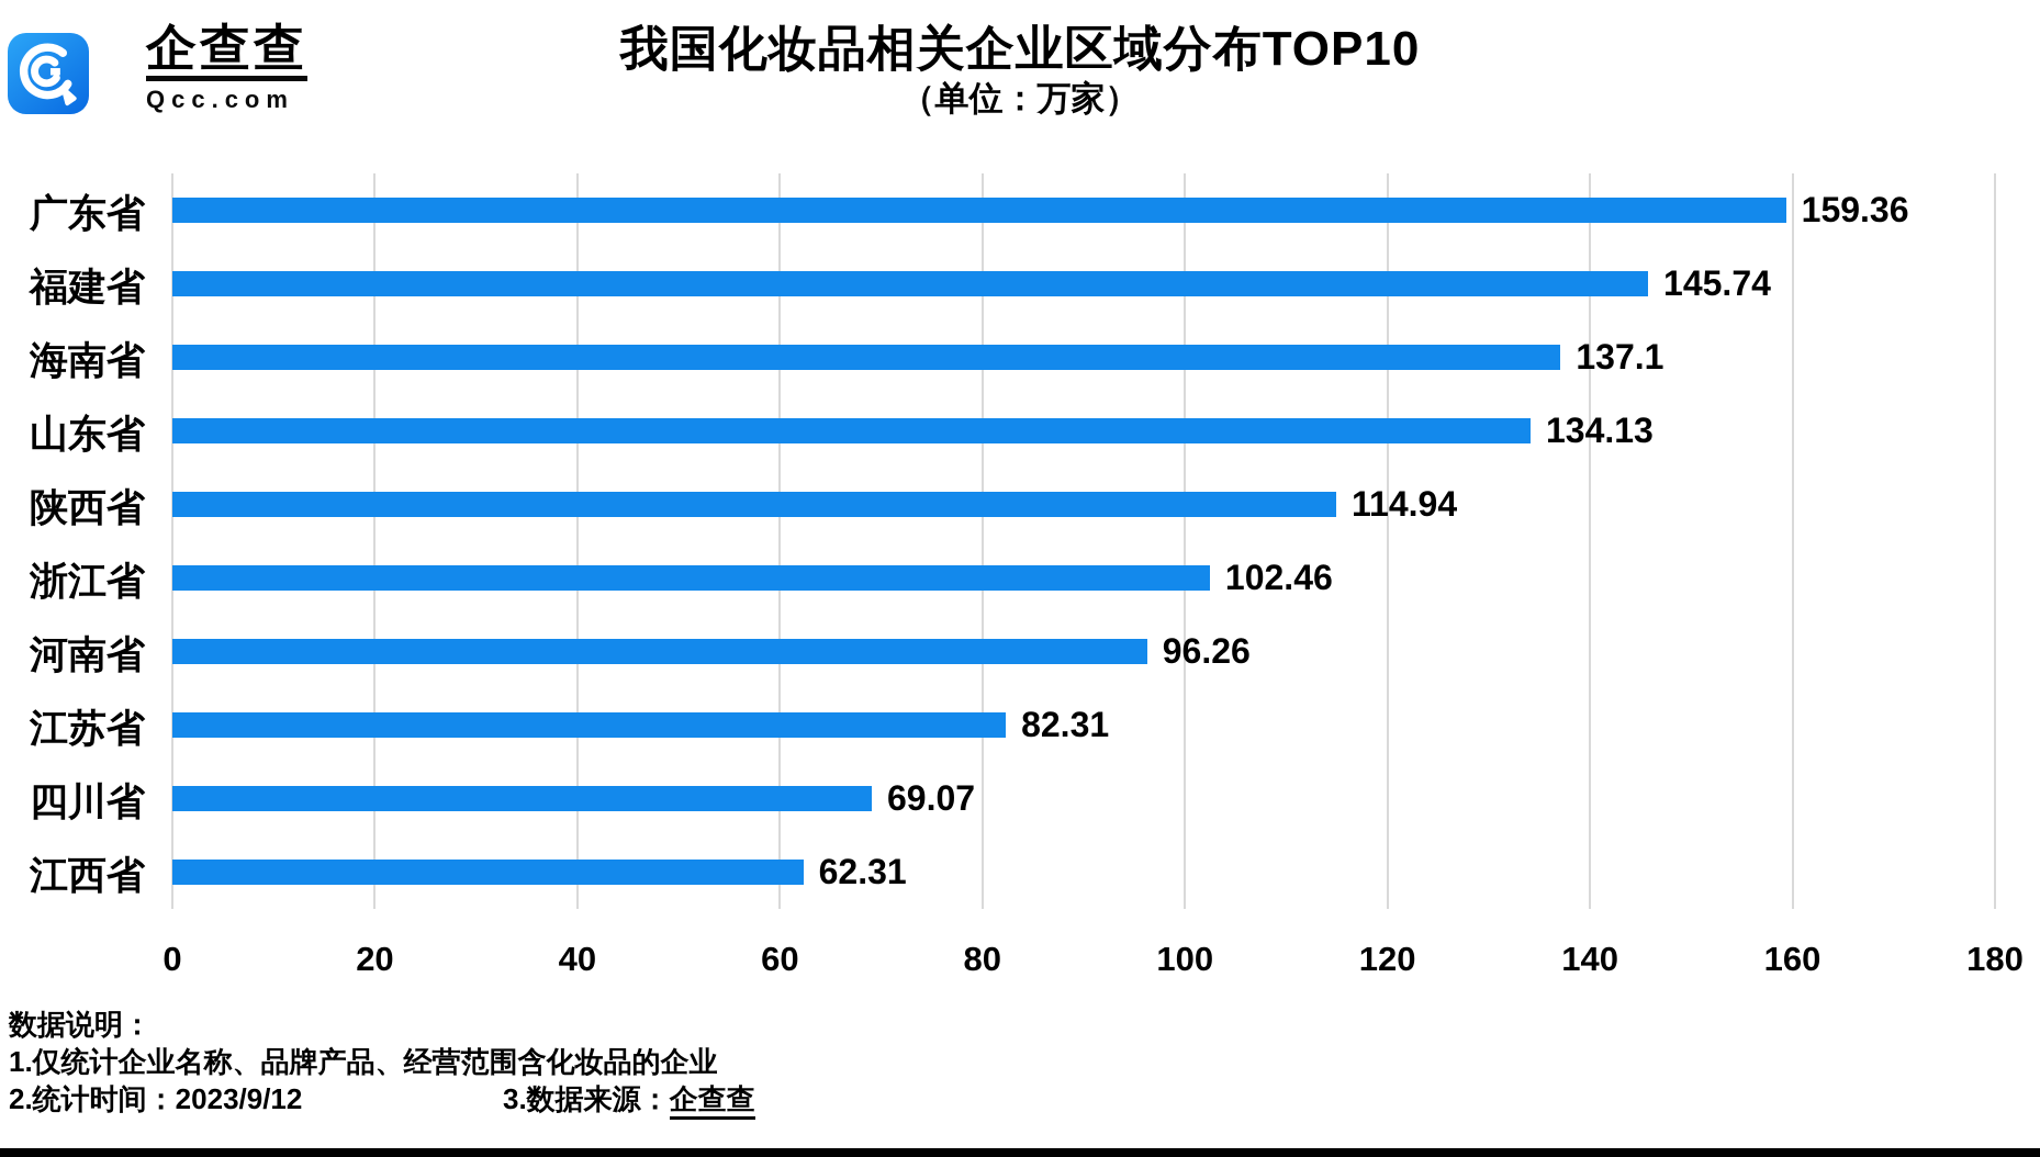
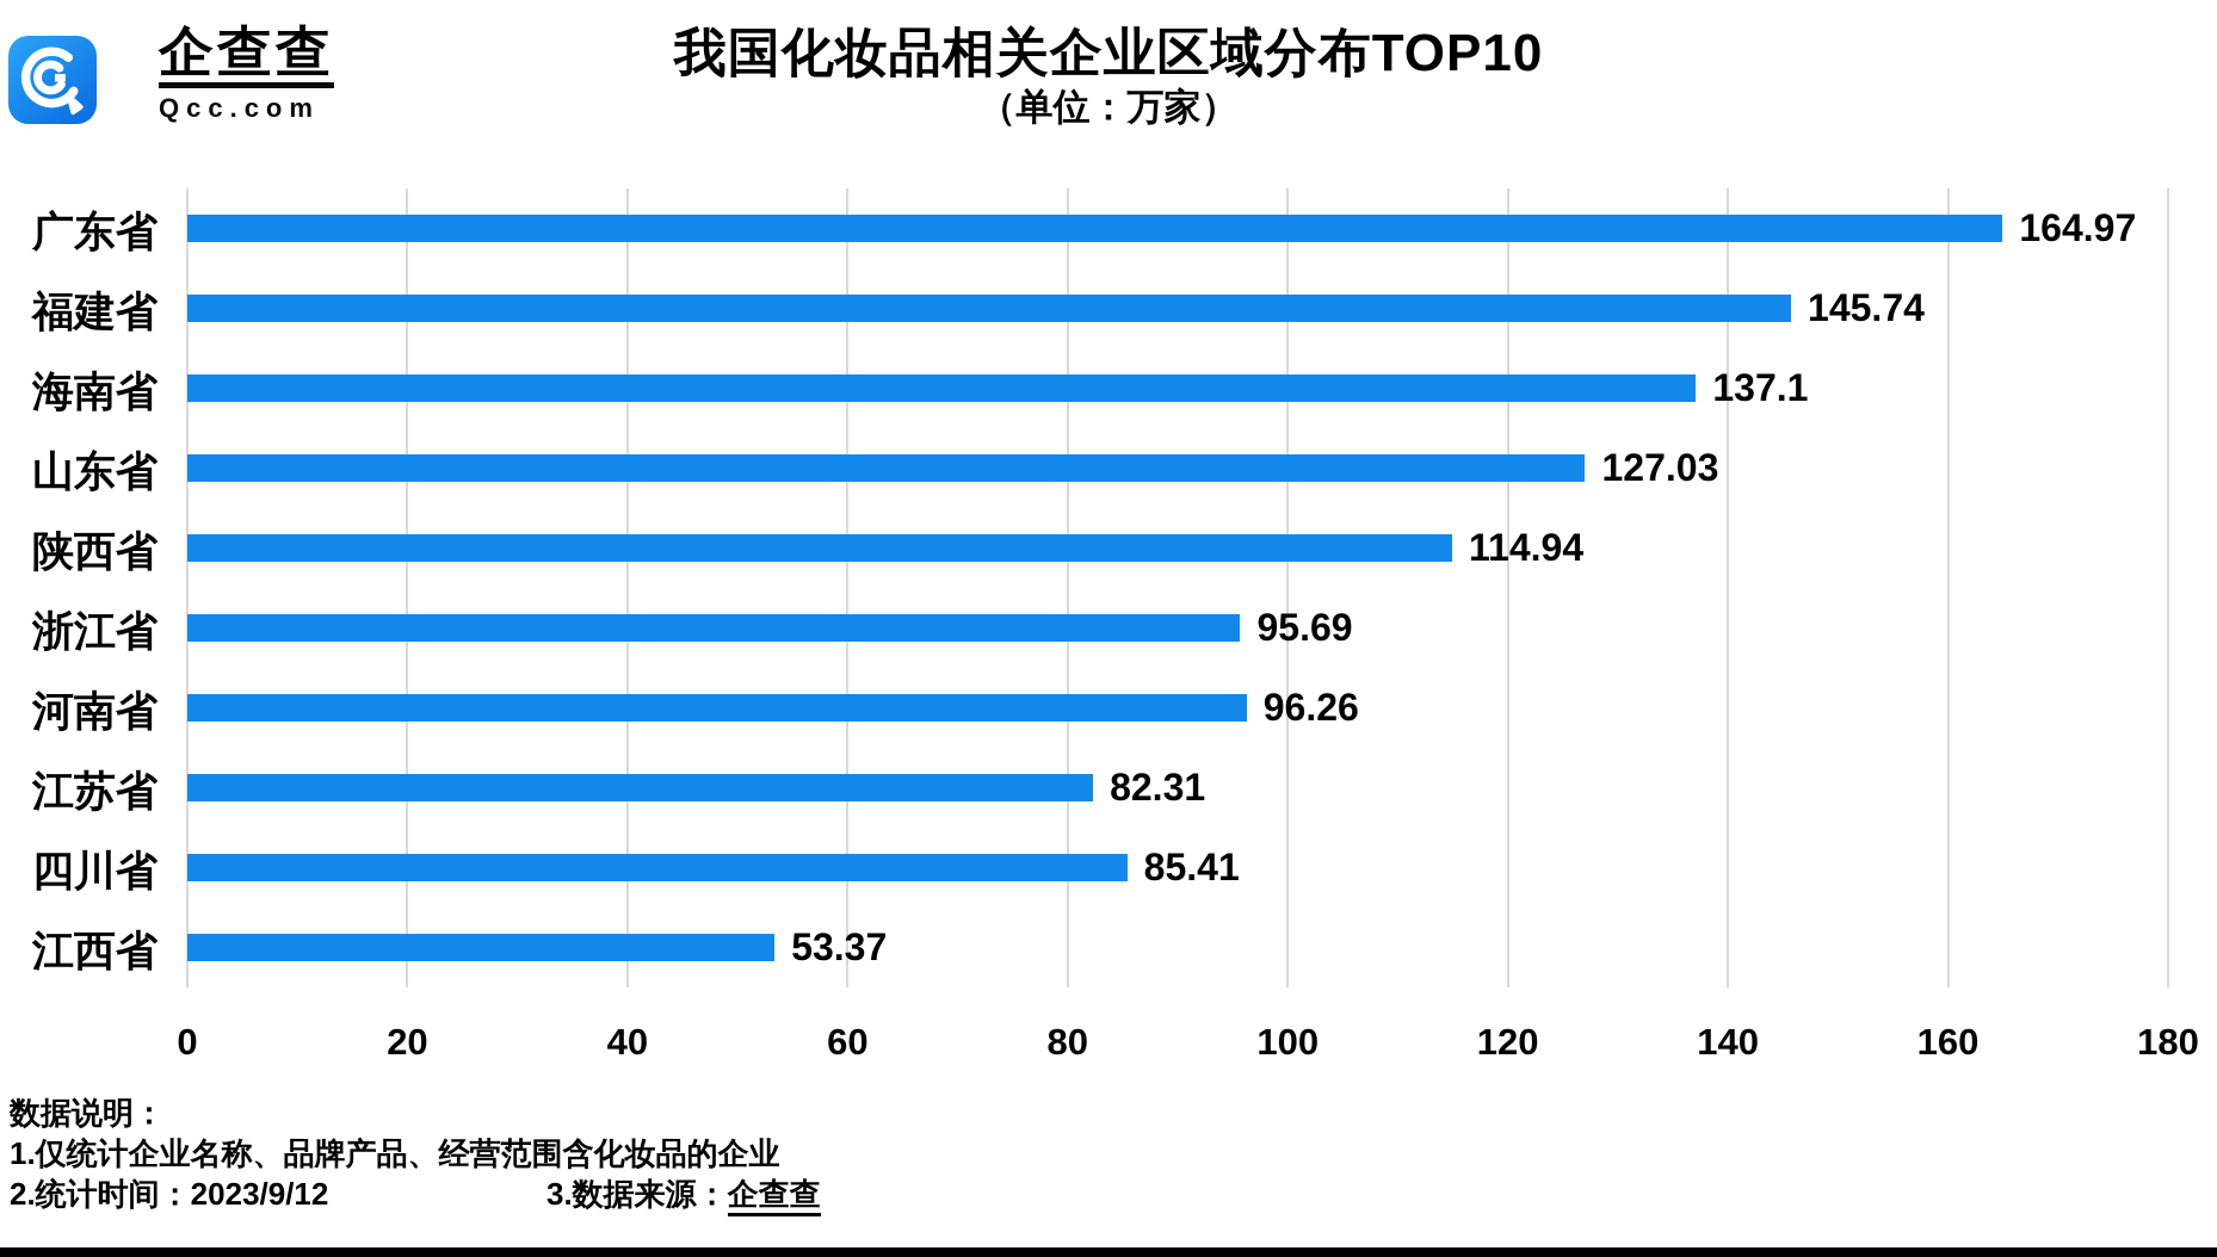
广东省: 159.36 -> 164.97
山东省: 134.13 -> 127.03
浙江省: 102.46 -> 95.69
四川省: 69.07 -> 85.41
江西省: 62.31 -> 53.37
